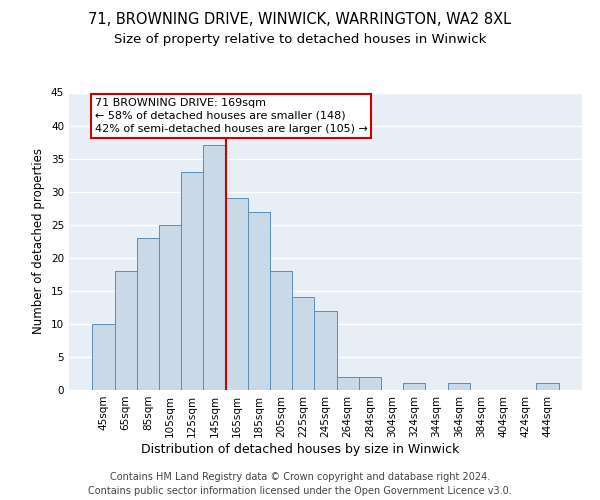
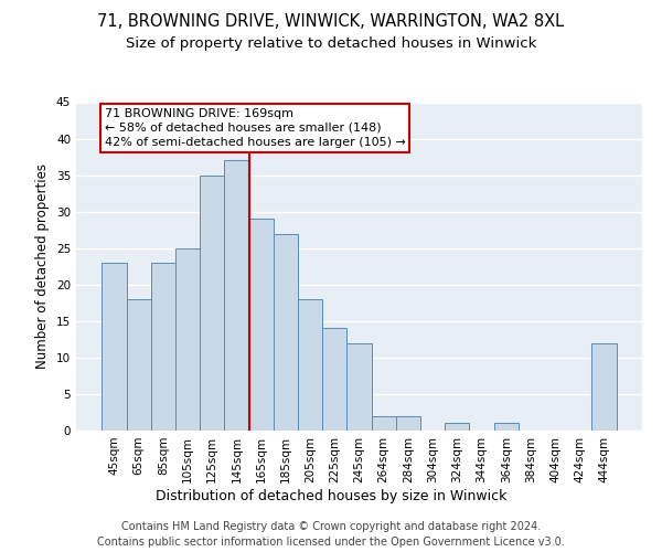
45sqm: 10 -> 23
125sqm: 33 -> 35
444sqm: 1 -> 12
